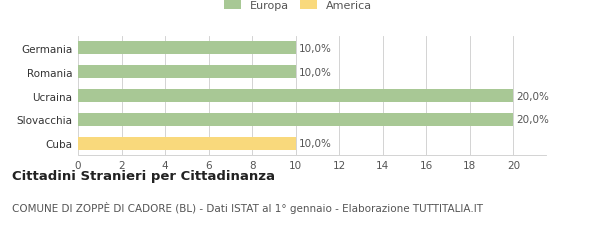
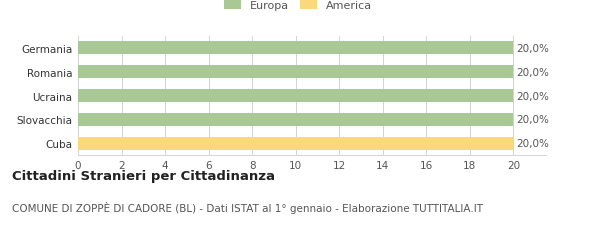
Germania: 10,0% -> 20,0%
Romania: 10,0% -> 20,0%
Cuba: 10,0% -> 20,0%
